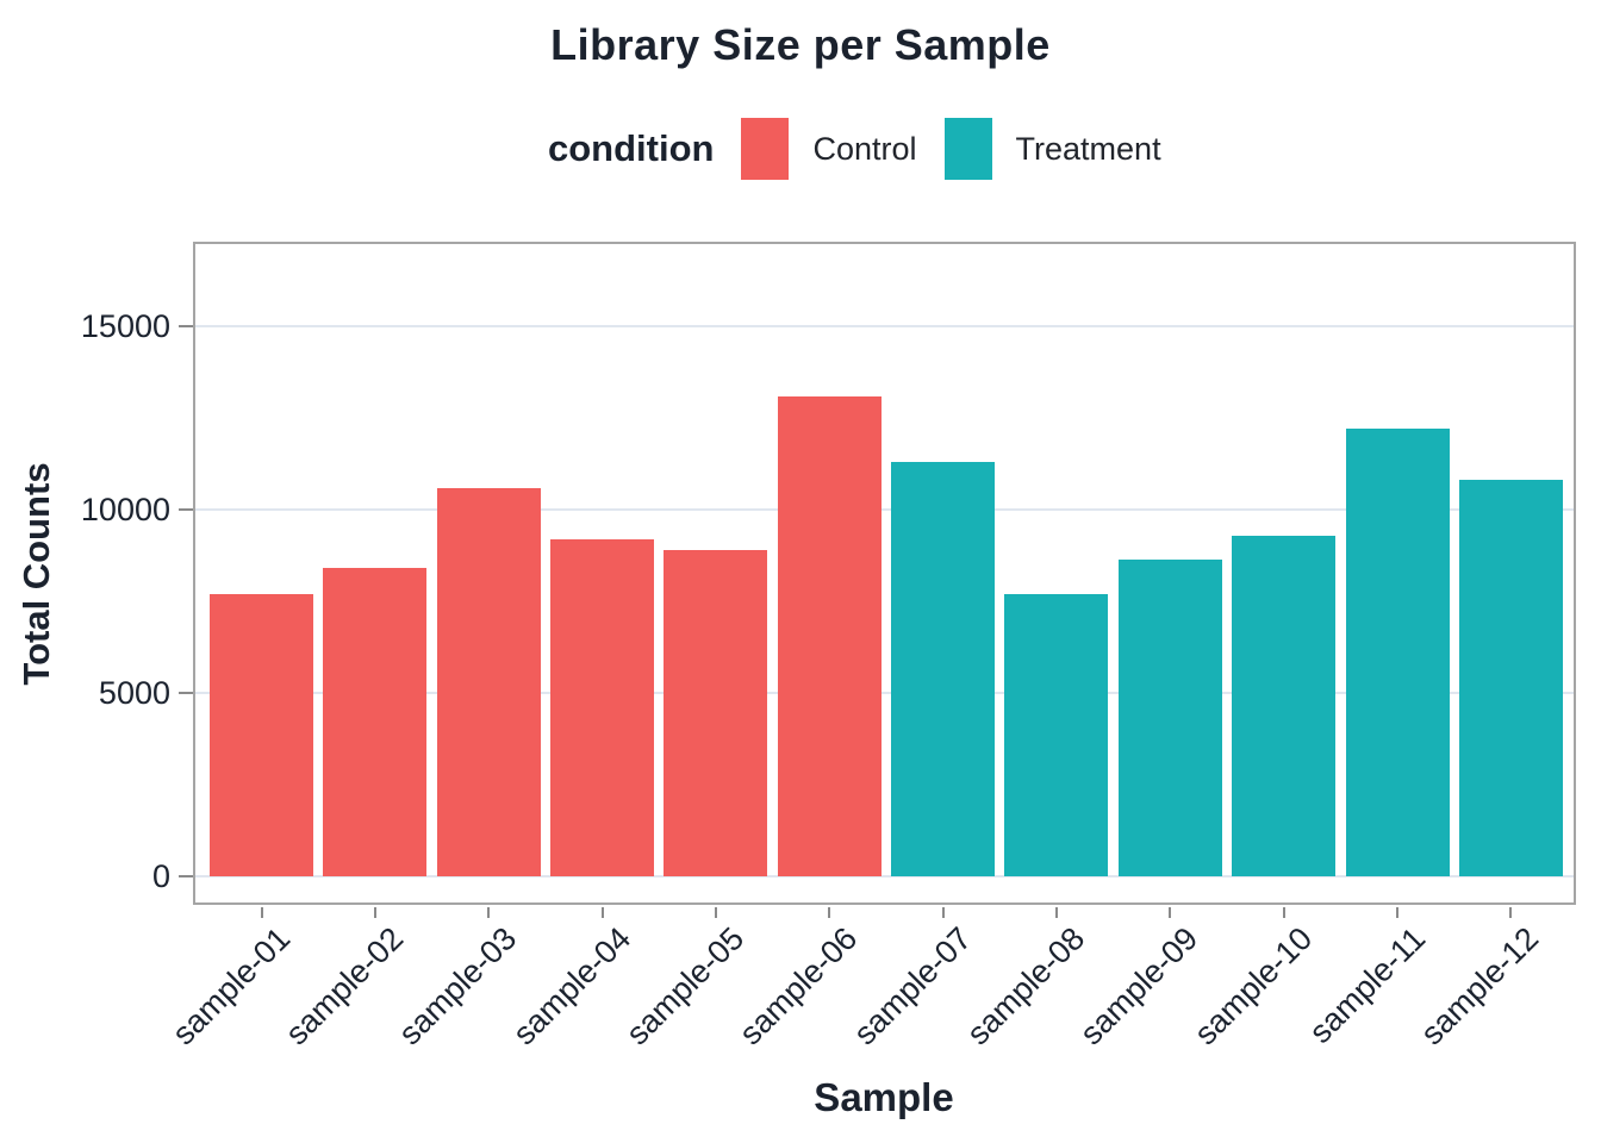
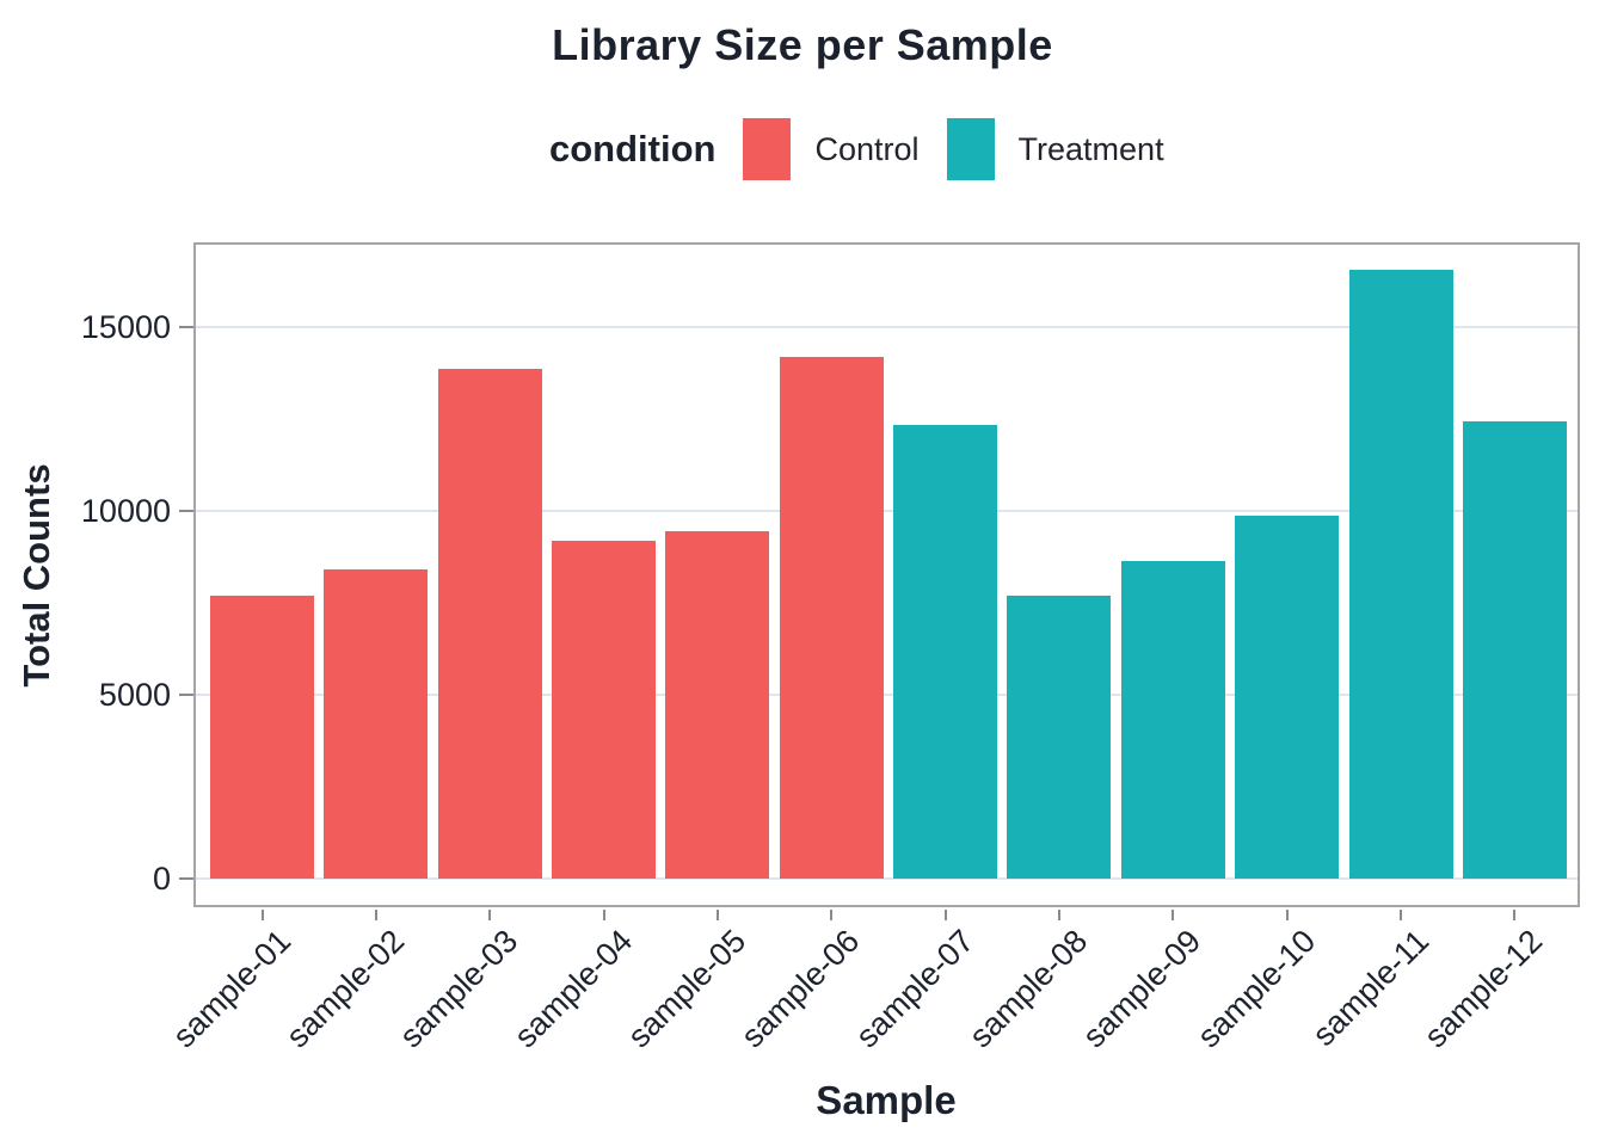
sample-03: 10600 -> 13800
sample-05: 8900 -> 9500
sample-06: 13100 -> 14200
sample-07: 11300 -> 12400
sample-10: 9300 -> 9900
sample-11: 12200 -> 16600
sample-12: 10800 -> 12400
